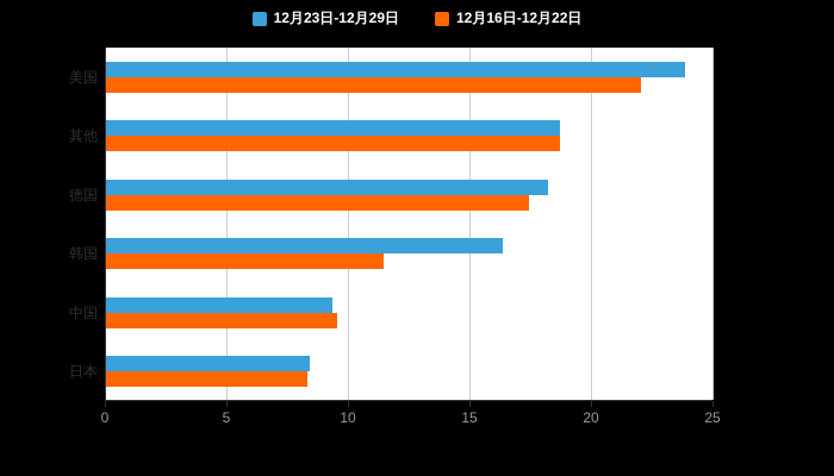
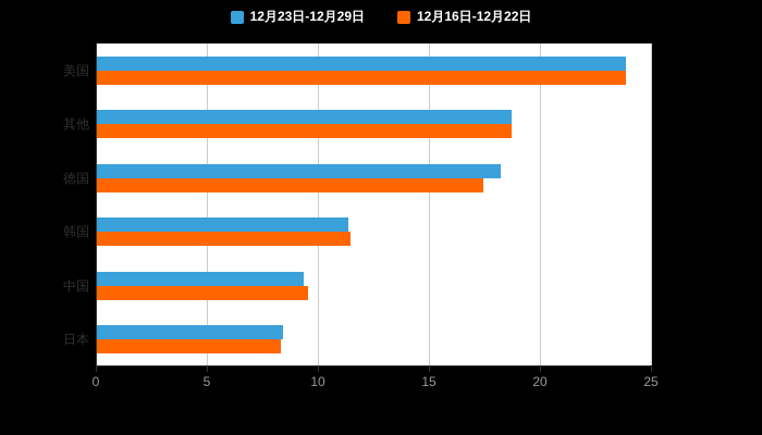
12月16日-12月22日/美国: 22.0 -> 23.8
12月23日-12月29日/韩国: 16.3 -> 11.3
